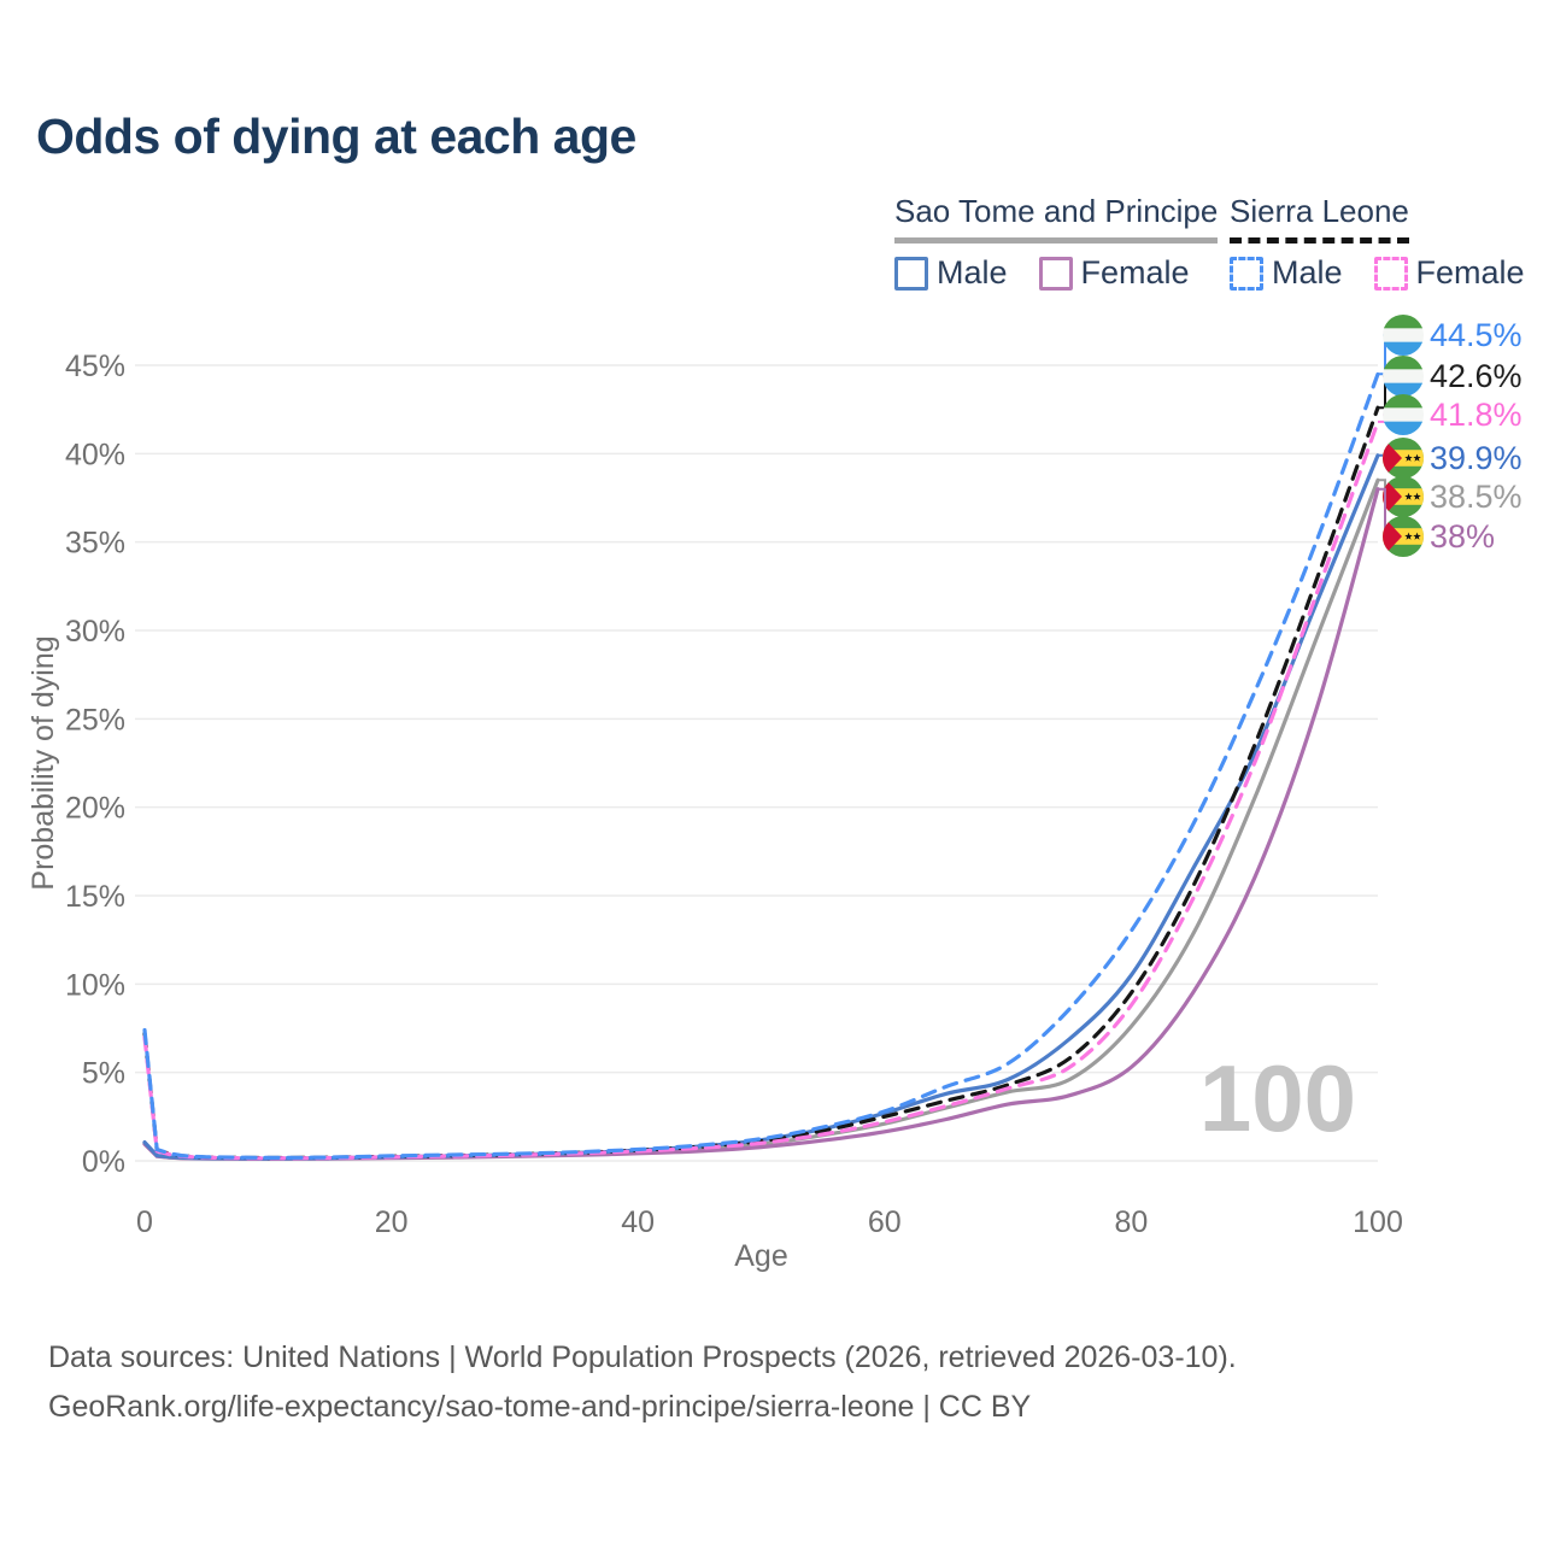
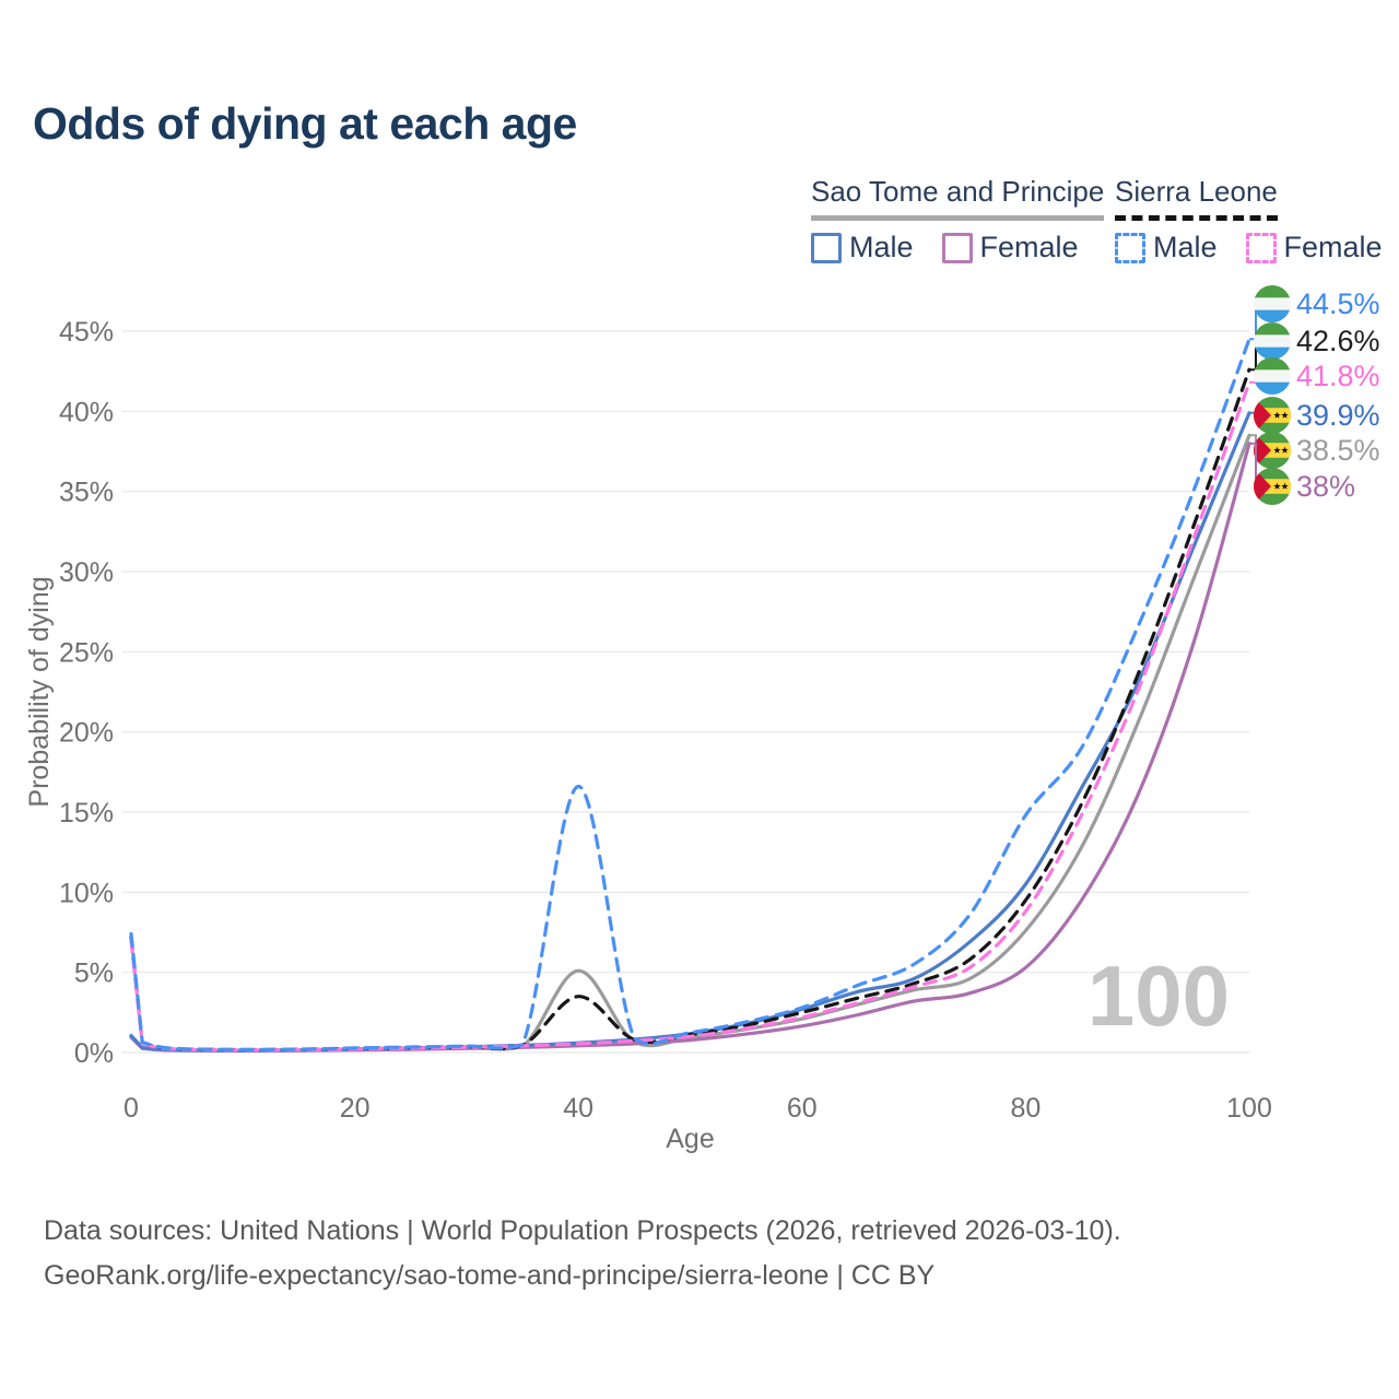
Sierra Leone Male/40: 0.7% -> 16.6%
Sierra Leone/40: 0.6% -> 3.5%
Sao Tome and Principe/40: 0.5% -> 5.1%
Sierra Leone Male/80: 13.0% -> 14.8%
